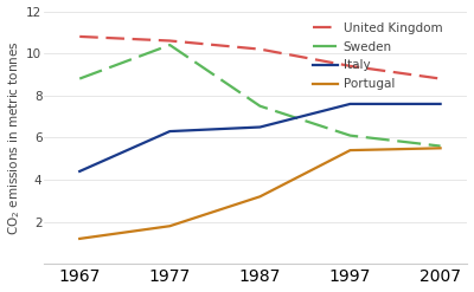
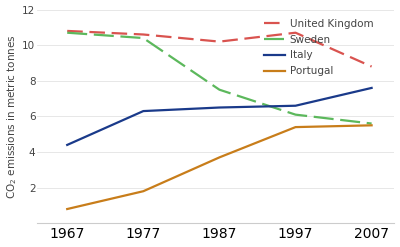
Sweden/1967: 8.8 -> 10.7
Portugal/1967: 1.2 -> 0.8
Portugal/1987: 3.2 -> 3.7
United Kingdom/1997: 9.4 -> 10.7
Italy/1997: 7.6 -> 6.6
